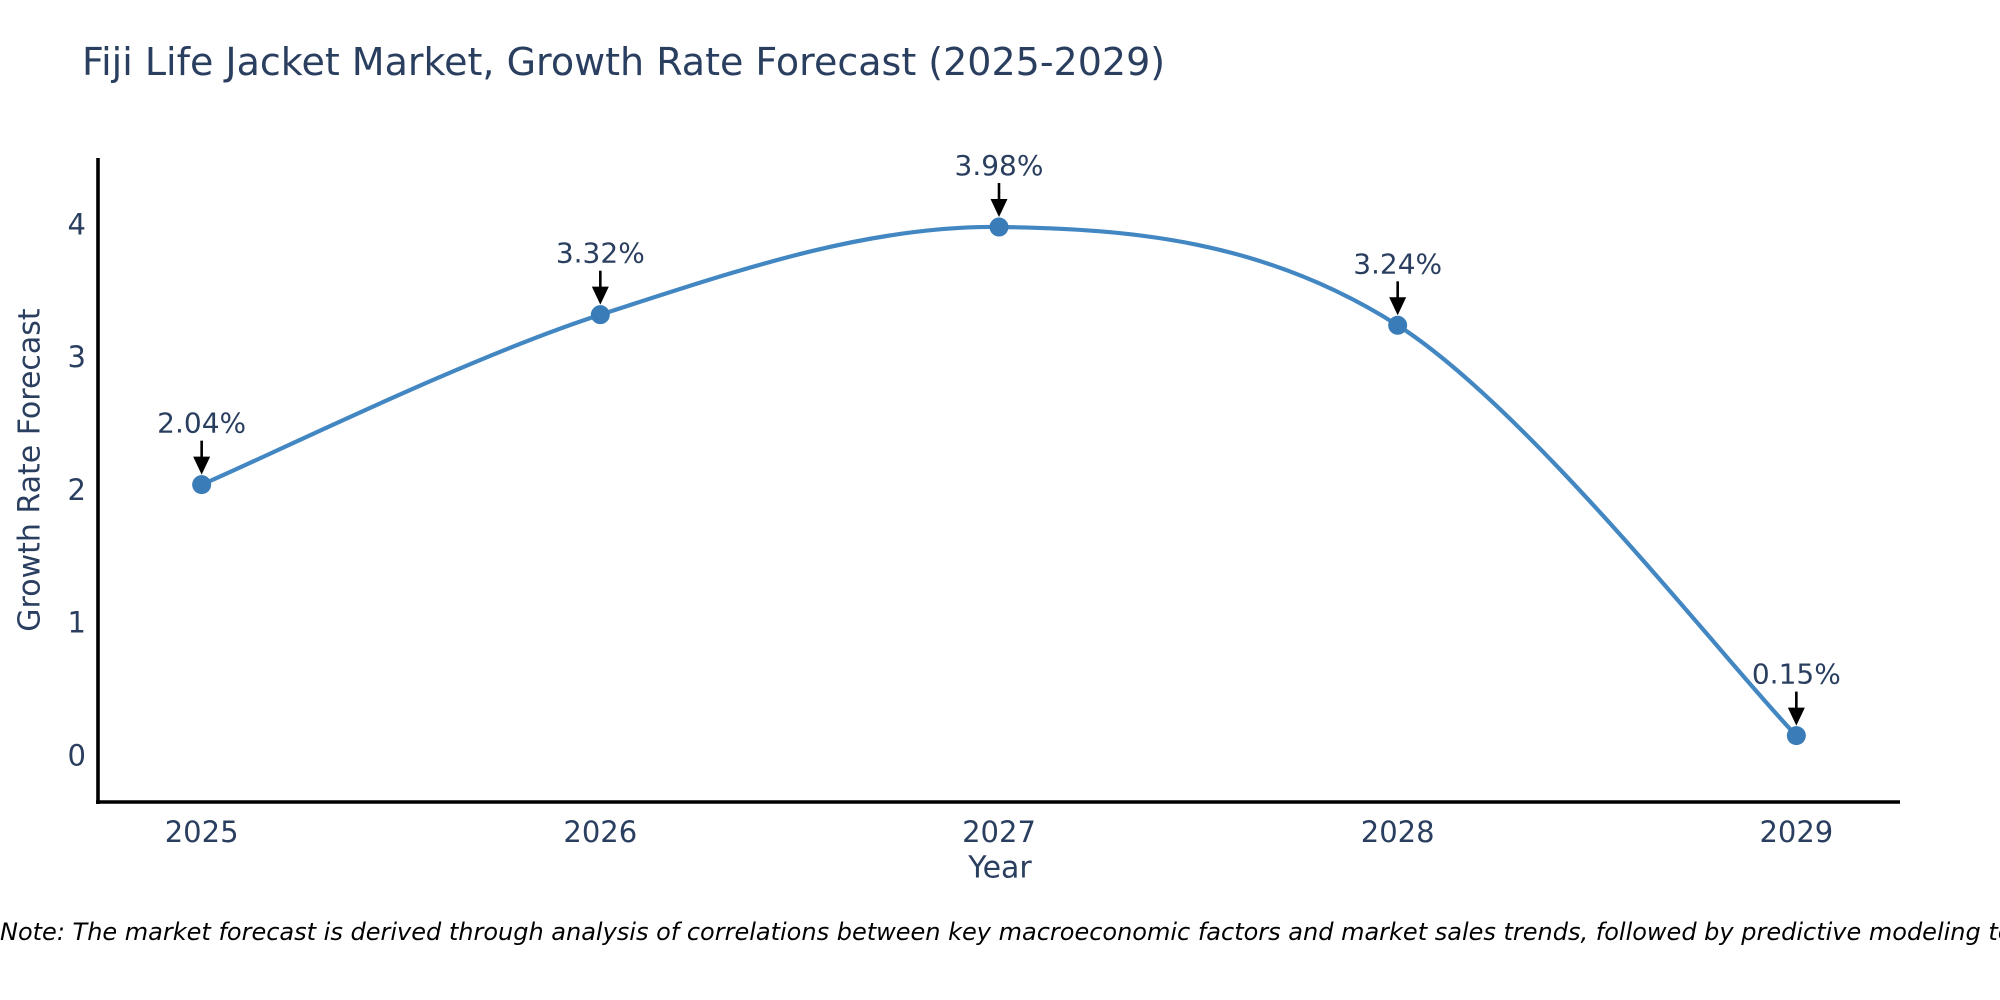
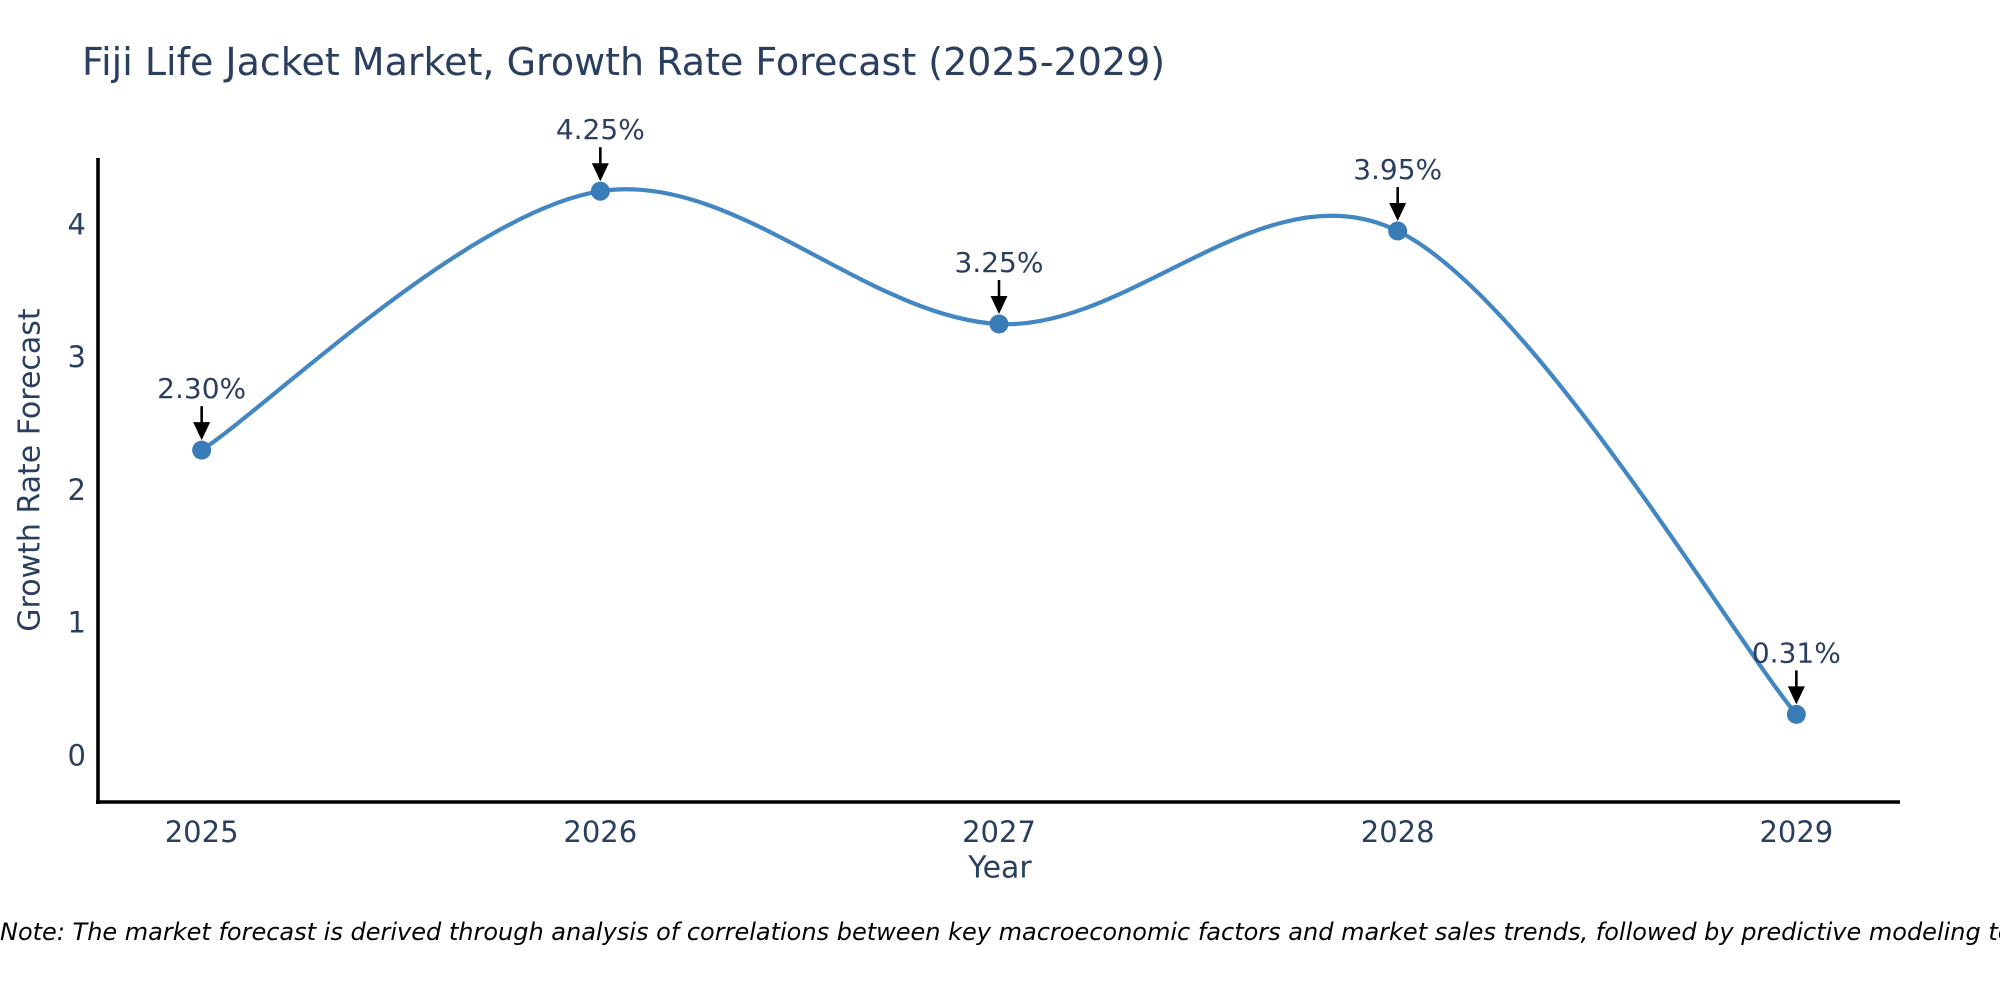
2025: 2.04% -> 2.30%
2026: 3.32% -> 4.25%
2027: 3.98% -> 3.25%
2028: 3.24% -> 3.95%
2029: 0.15% -> 0.31%
